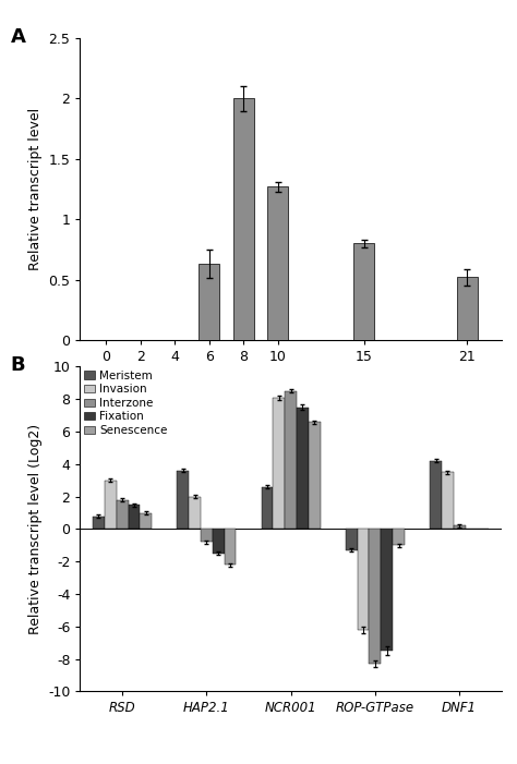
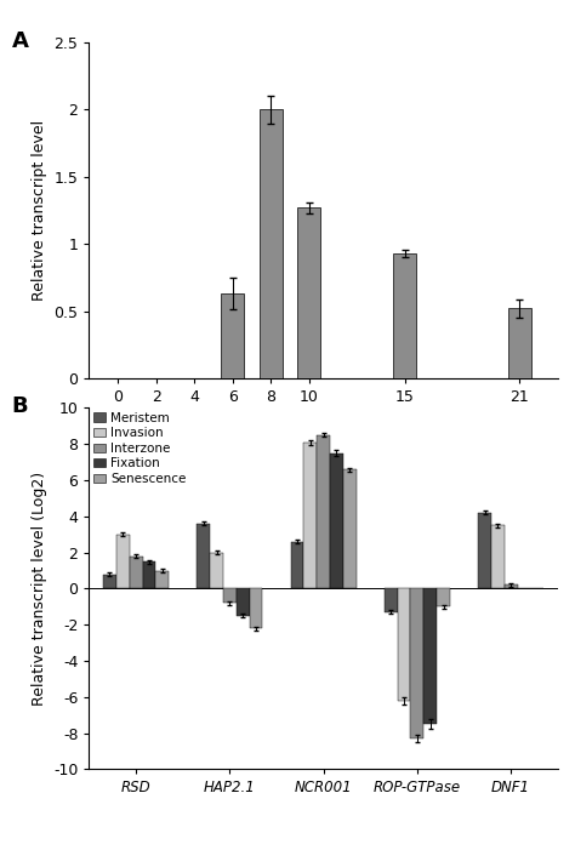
15: 0.80 -> 0.93
